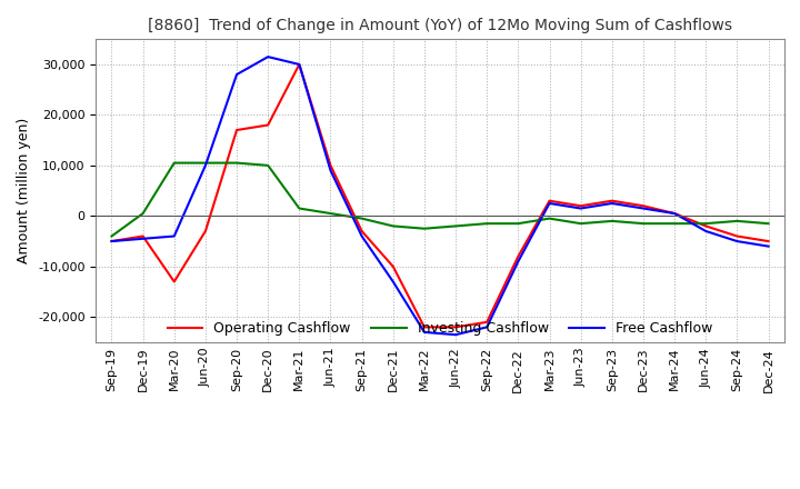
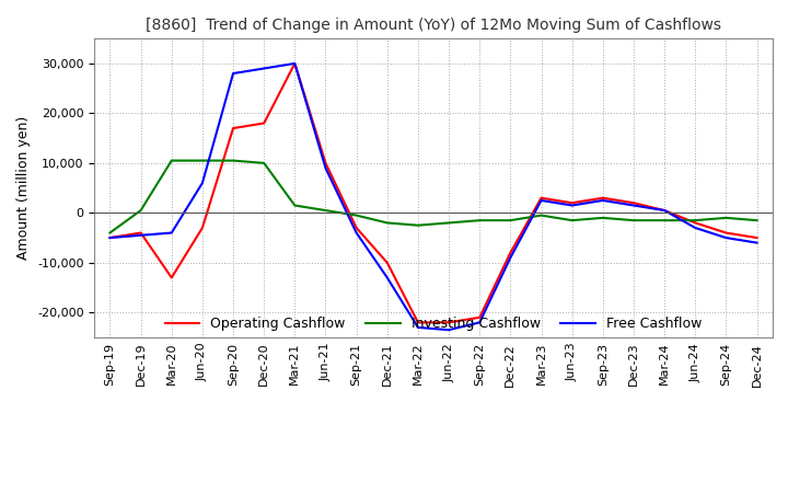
Free Cashflow/Jun-20: 10,000 -> 6,000
Free Cashflow/Dec-20: 31,500 -> 29,000
